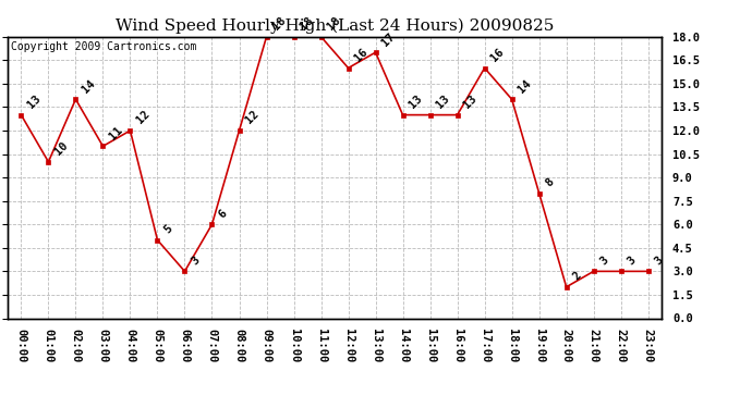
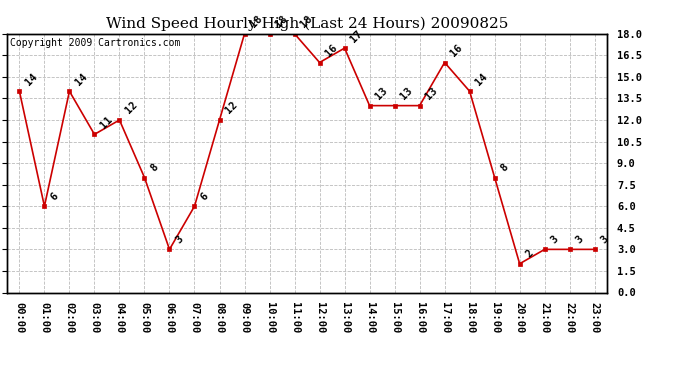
00:00: 13 -> 14
01:00: 10 -> 6
05:00: 5 -> 8
